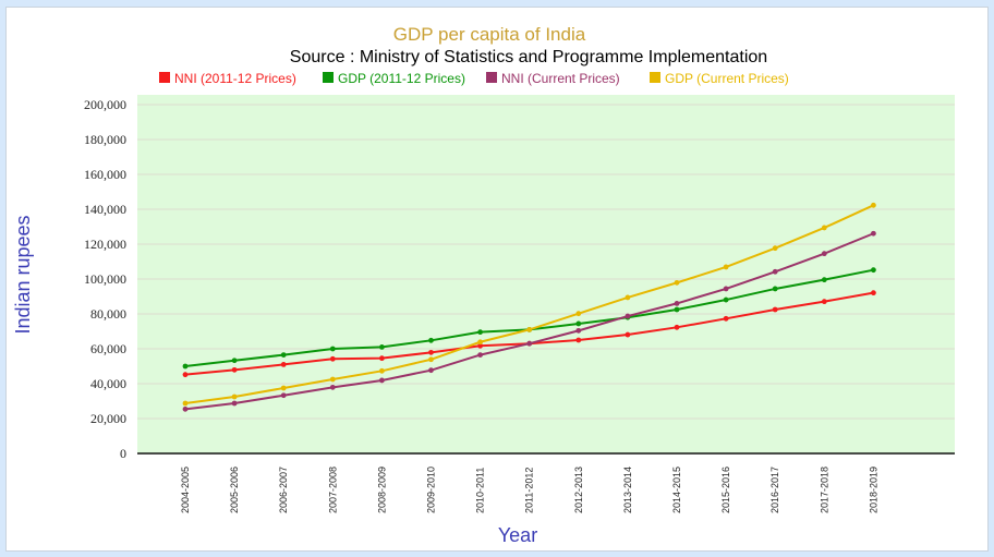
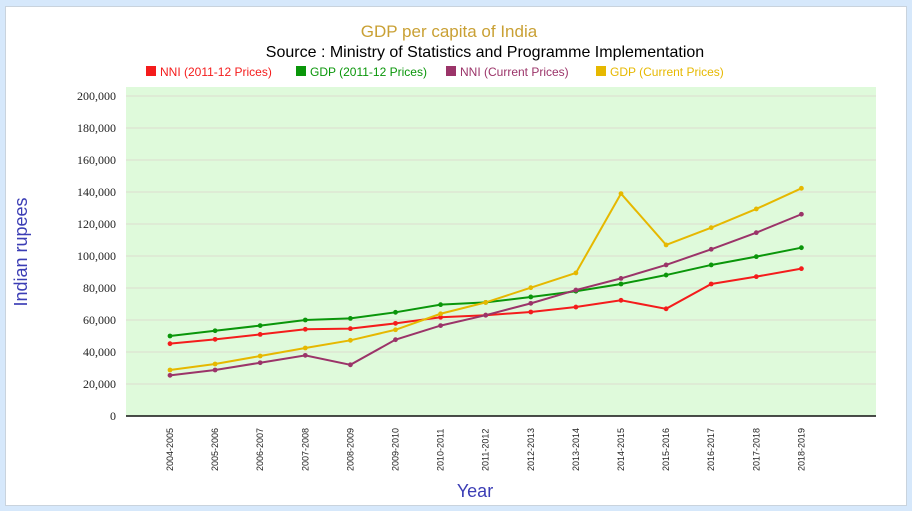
NNI (Current Prices)/2008-2009: 42000 -> 32000
GDP (Current Prices)/2014-2015: 98000 -> 139000
NNI (2011-12 Prices)/2015-2016: 77000 -> 67000
